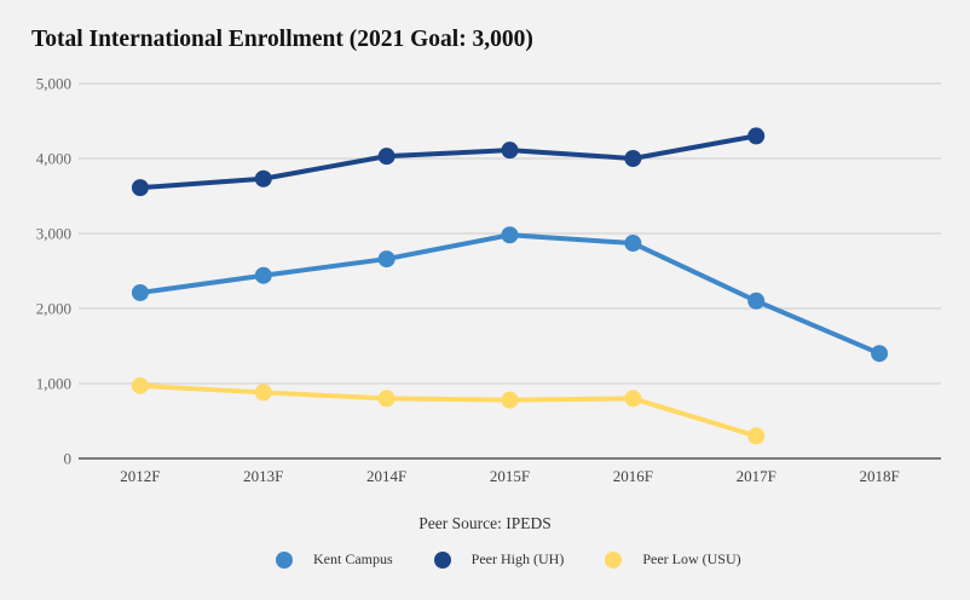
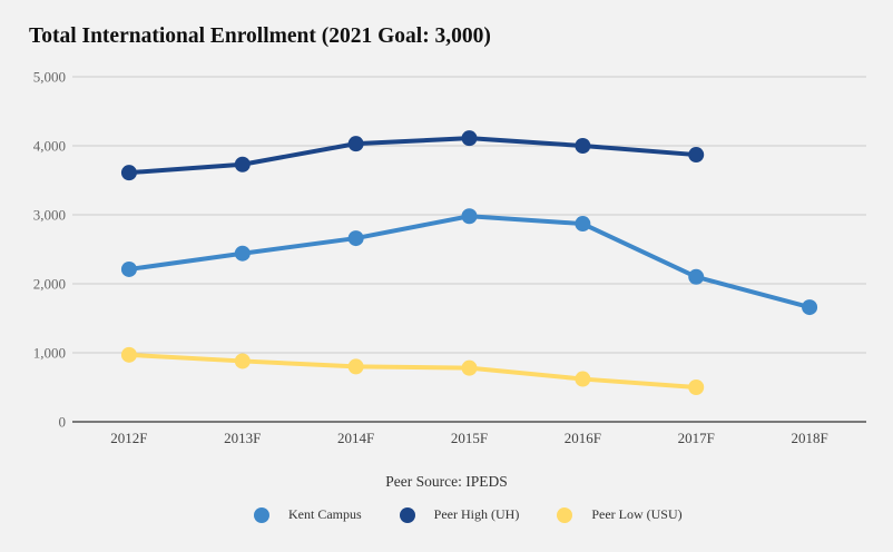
Peer Low (USU)/2016F: 800 -> 600
Peer High (UH)/2017F: 4300 -> 3900
Peer Low (USU)/2017F: 300 -> 500
Kent Campus/2018F: 1400 -> 1700
